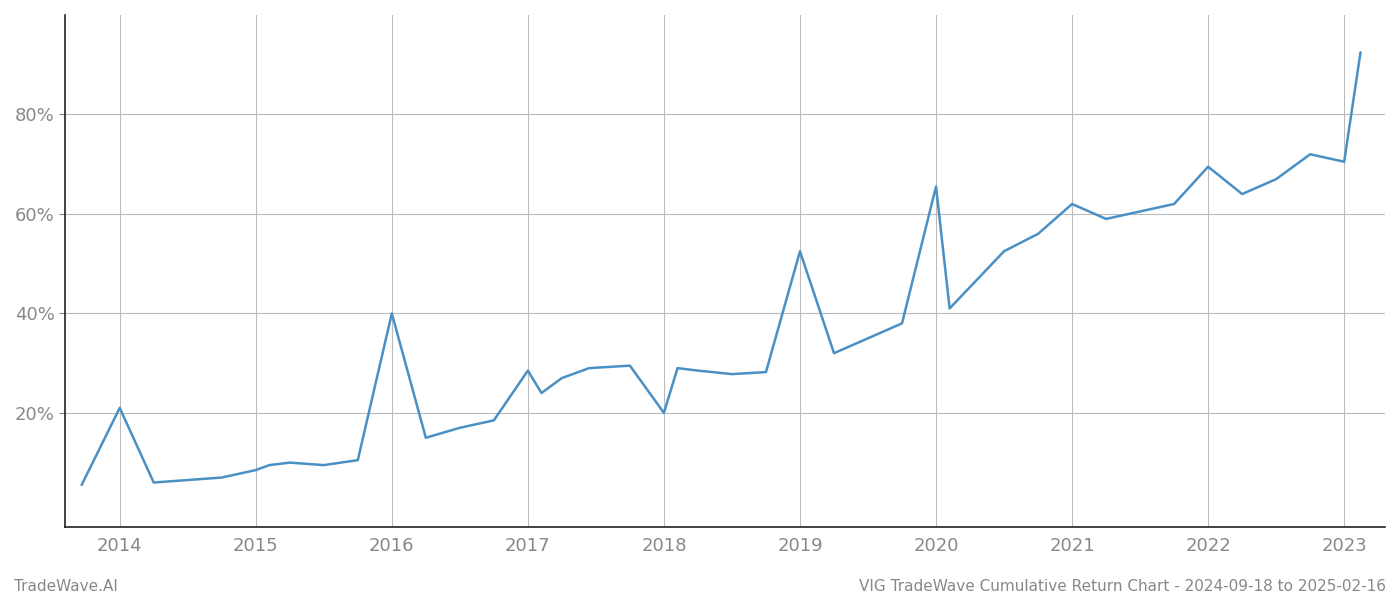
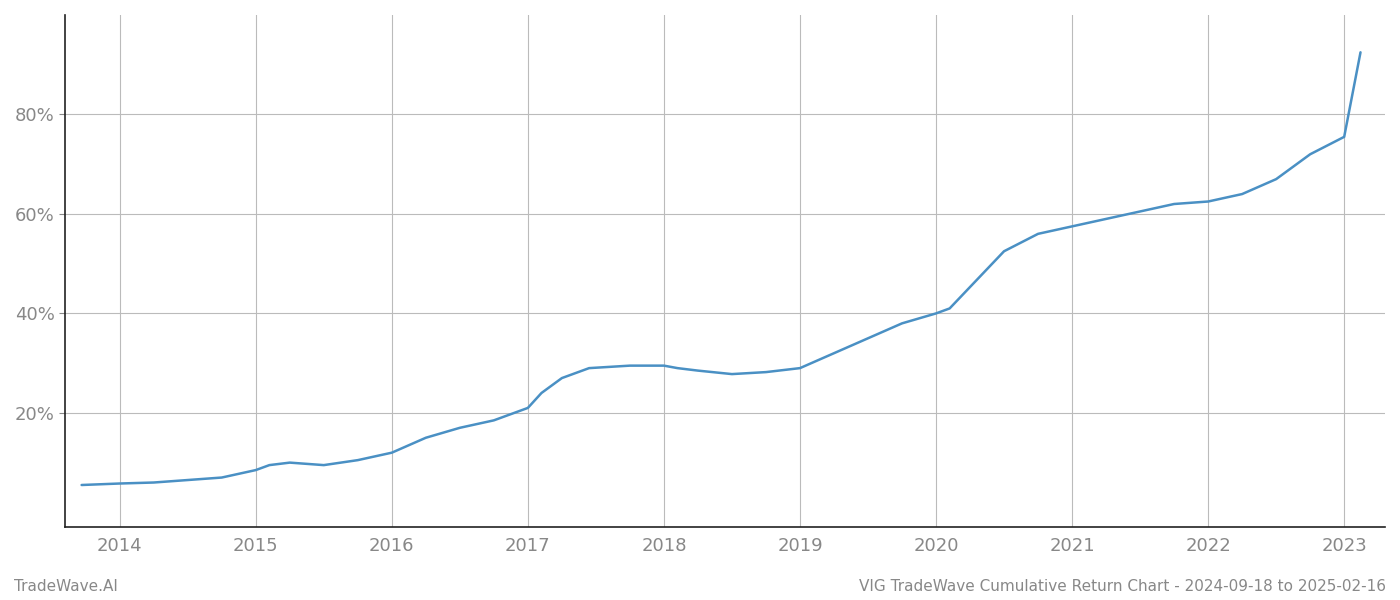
2014: 21.0% -> 5.8%
2016: 40.0% -> 12.0%
2017: 28.5% -> 21.0%
2018: 20.0% -> 29.5%
2019: 52.5% -> 29.0%
2020: 65.5% -> 40.0%
2021: 62.0% -> 57.5%
2022: 69.5% -> 62.5%
2023: 70.5% -> 75.5%
